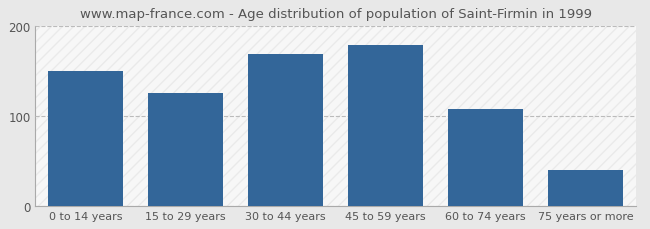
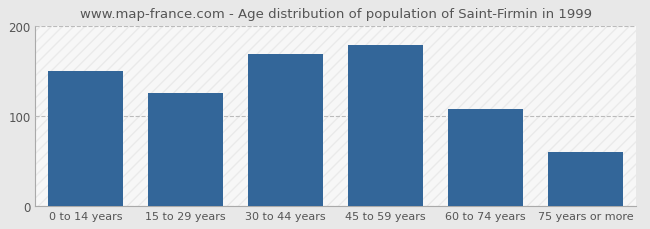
75 years or more: 40 -> 60
